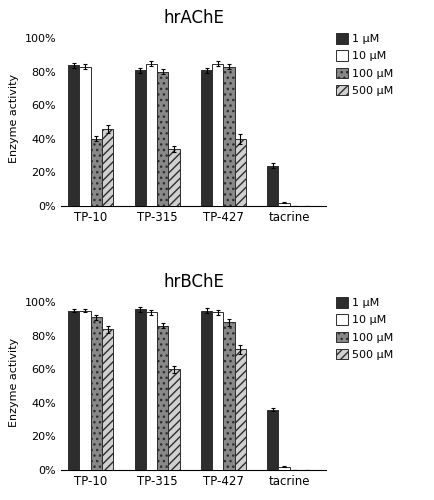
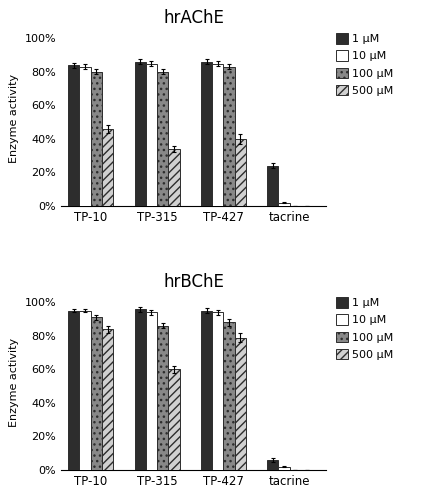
hrAChE/100 μM/TP-10: 40% -> 80%
hrAChE/1 μM/TP-315: 81% -> 86%
hrAChE/1 μM/TP-427: 81% -> 86%
hrBChE/500 μM/TP-427: 72% -> 79%
hrBChE/1 μM/tacrine: 36% -> 6%
